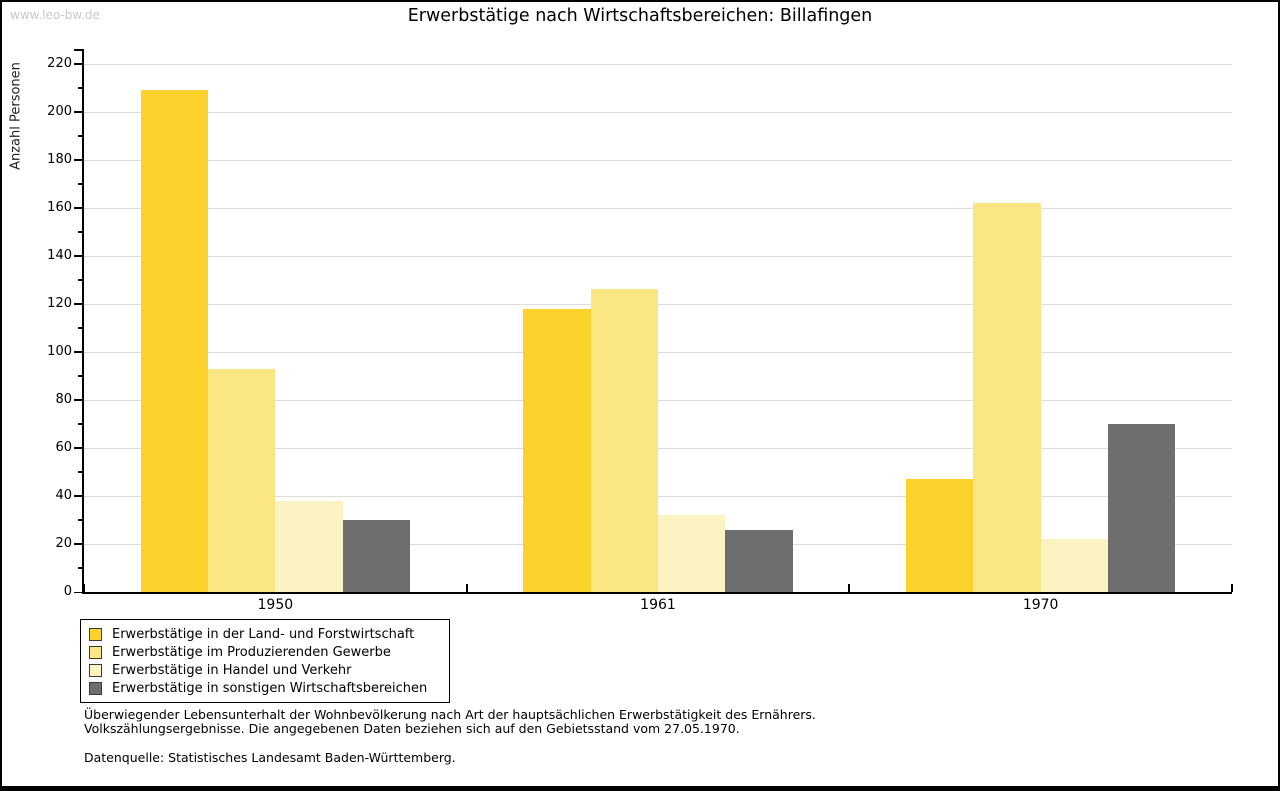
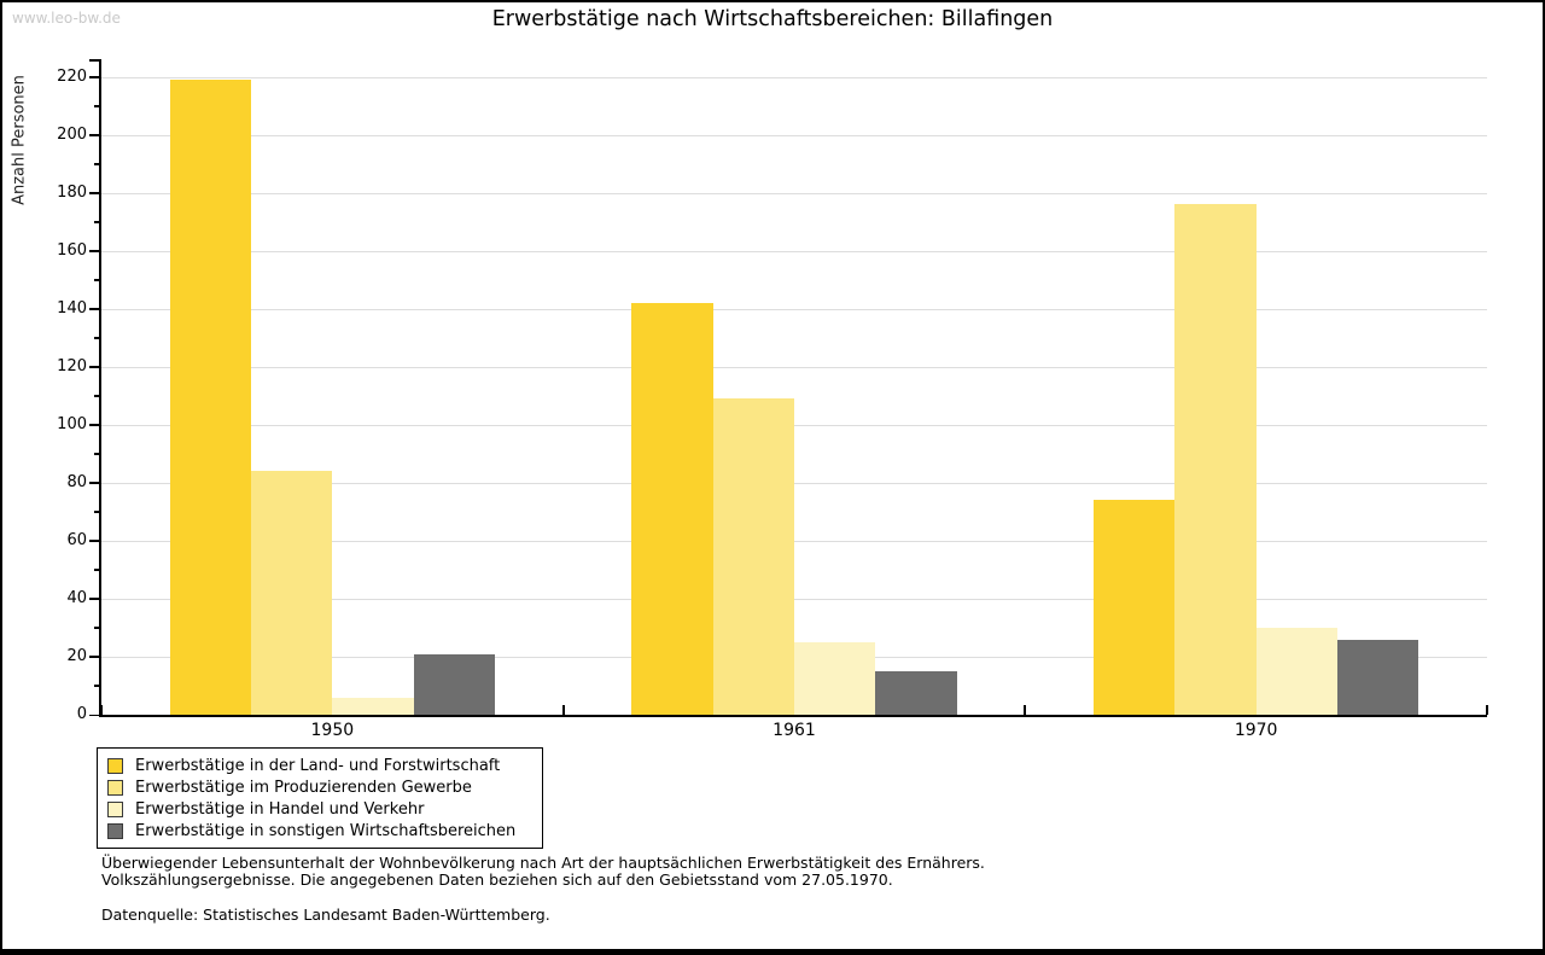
Erwerbstätige in der Land- und Forstwirtschaft/1950: 209 -> 219
Erwerbstätige im Produzierenden Gewerbe/1950: 93 -> 84
Erwerbstätige in Handel und Verkehr/1950: 38 -> 6
Erwerbstätige in sonstigen Wirtschaftsbereichen/1950: 30 -> 21
Erwerbstätige in der Land- und Forstwirtschaft/1961: 118 -> 142
Erwerbstätige im Produzierenden Gewerbe/1961: 126 -> 109
Erwerbstätige in Handel und Verkehr/1961: 32 -> 25
Erwerbstätige in sonstigen Wirtschaftsbereichen/1961: 26 -> 15
Erwerbstätige in der Land- und Forstwirtschaft/1970: 47 -> 74
Erwerbstätige im Produzierenden Gewerbe/1970: 162 -> 176
Erwerbstätige in Handel und Verkehr/1970: 22 -> 30
Erwerbstätige in sonstigen Wirtschaftsbereichen/1970: 70 -> 26
